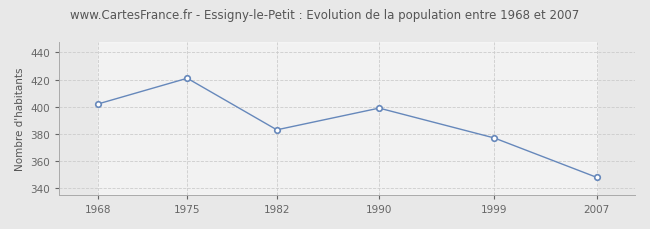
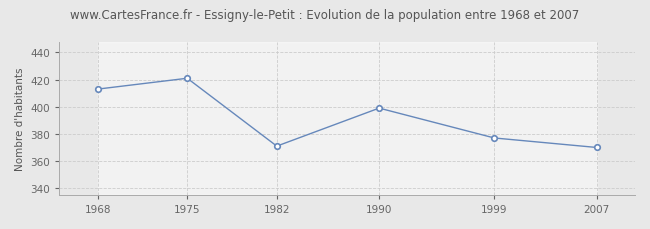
1968: 402 -> 413
1982: 383 -> 371
2007: 348 -> 370
